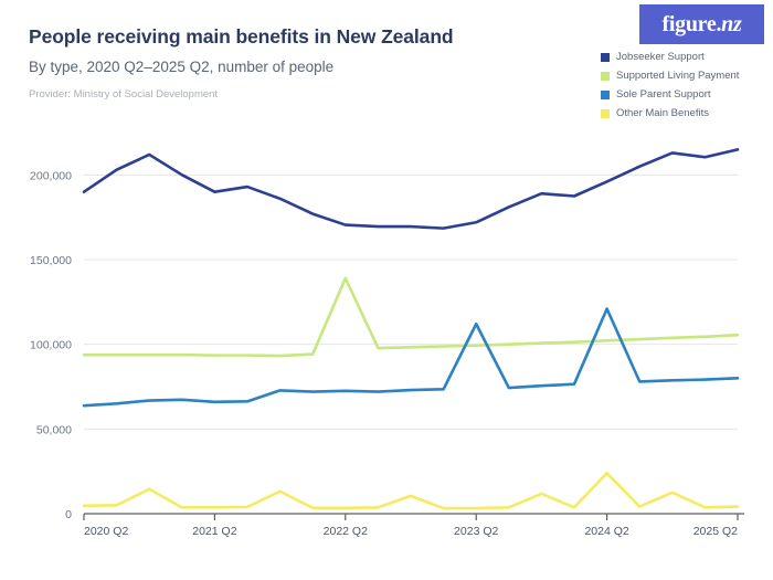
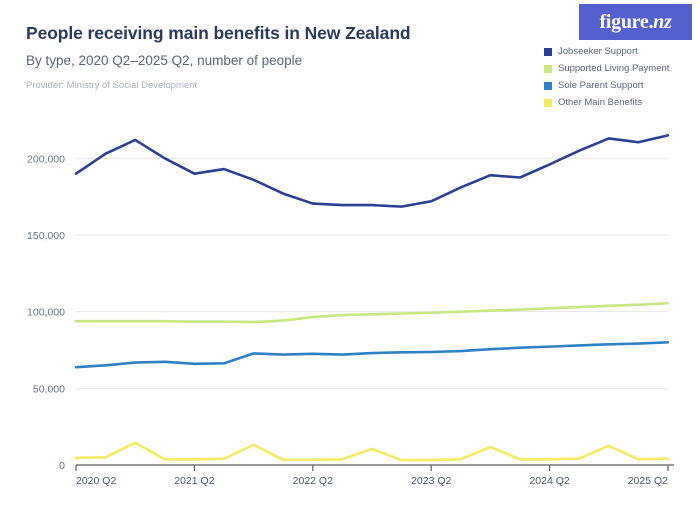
Supported Living Payment/2022 Q2: 139000 -> 96000
Sole Parent Support/2023 Q2: 112000 -> 74000
Sole Parent Support/2024 Q2: 121000 -> 77000
Other Main Benefits/2024 Q2: 24000 -> 4000
